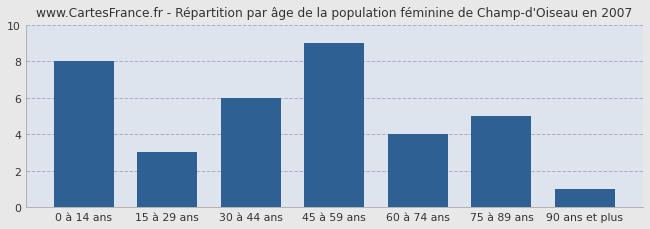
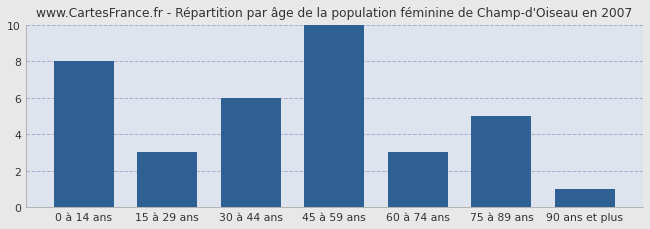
45 à 59 ans: 9 -> 10
60 à 74 ans: 4 -> 3
